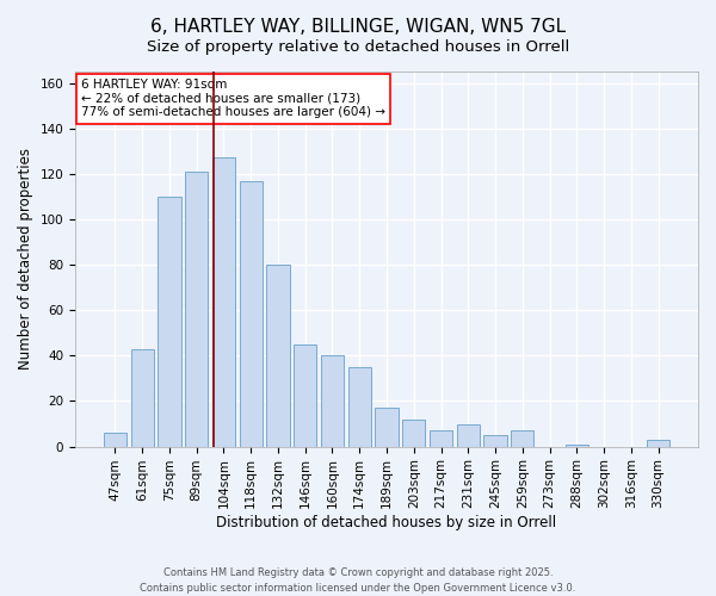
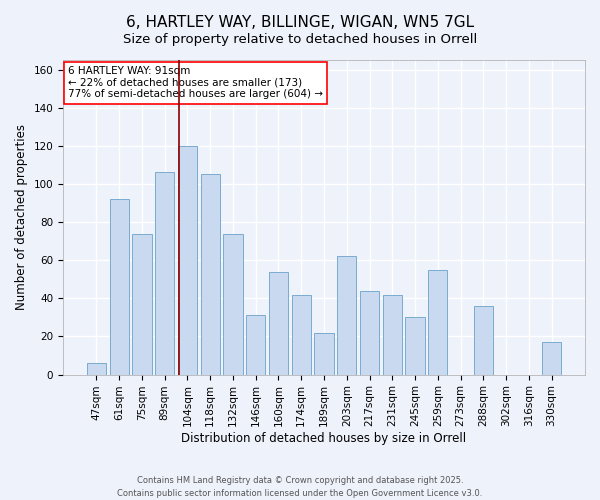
61sqm: 43 -> 92
75sqm: 110 -> 74
89sqm: 121 -> 106
104sqm: 127 -> 120
118sqm: 117 -> 105
132sqm: 80 -> 74
146sqm: 45 -> 31
160sqm: 40 -> 54
174sqm: 35 -> 42
189sqm: 17 -> 22
203sqm: 12 -> 62
217sqm: 7 -> 44
231sqm: 10 -> 42
245sqm: 5 -> 30
259sqm: 7 -> 55
288sqm: 1 -> 36
330sqm: 3 -> 17
